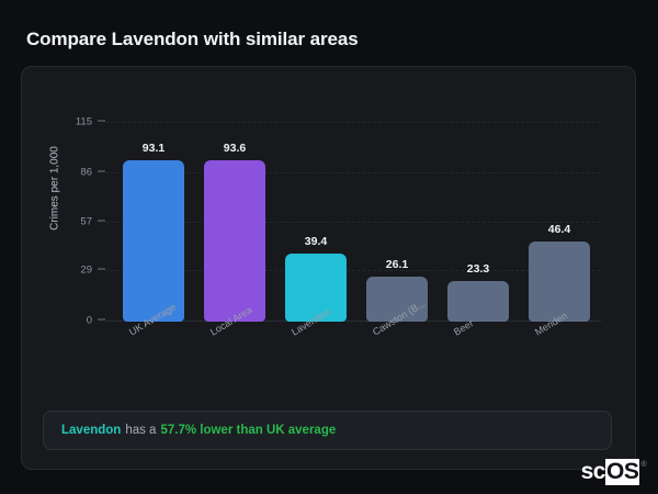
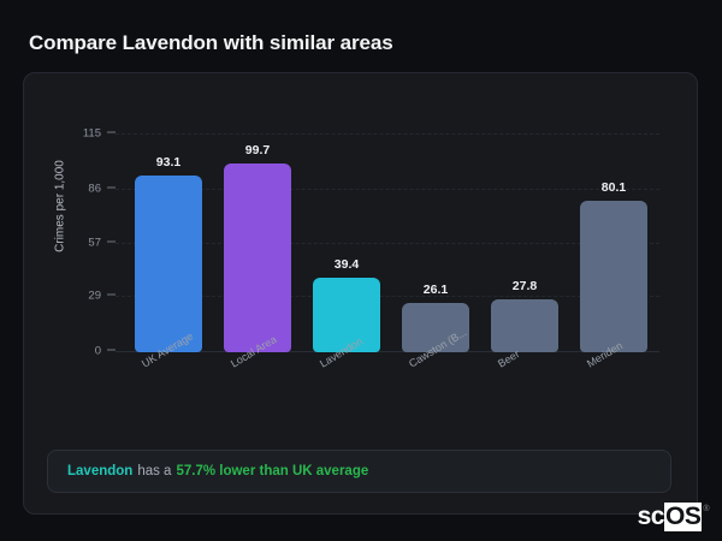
Local Area: 93.6 -> 99.7
Beer: 23.3 -> 27.8
Meriden: 46.4 -> 80.1
